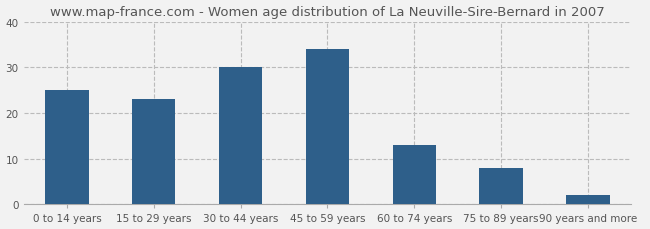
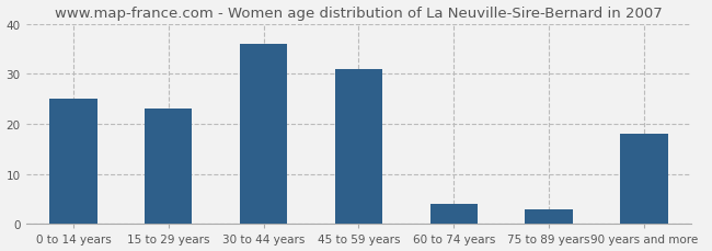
30 to 44 years: 30 -> 36
45 to 59 years: 34 -> 31
60 to 74 years: 13 -> 4
75 to 89 years: 8 -> 3
90 years and more: 2 -> 18
